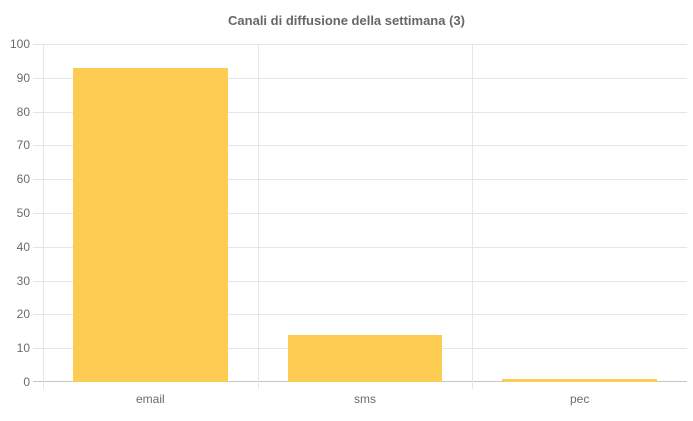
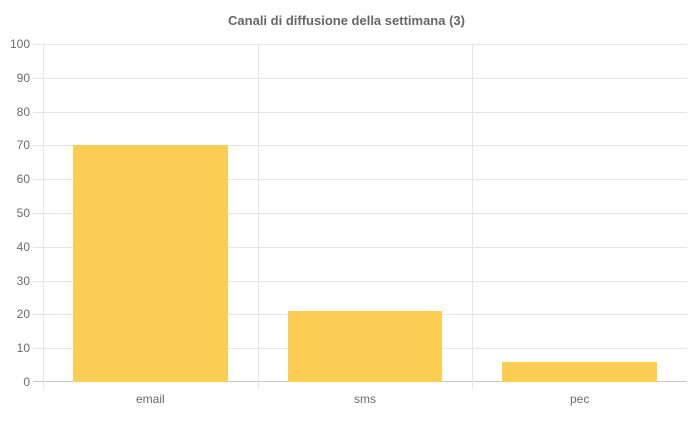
email: 93 -> 70
sms: 14 -> 21
pec: 1 -> 6
